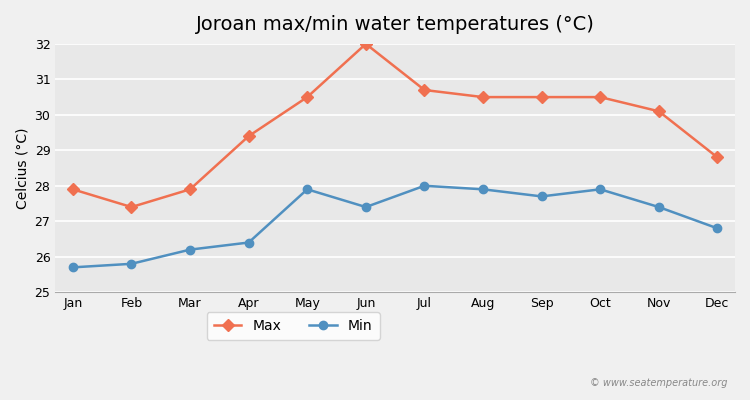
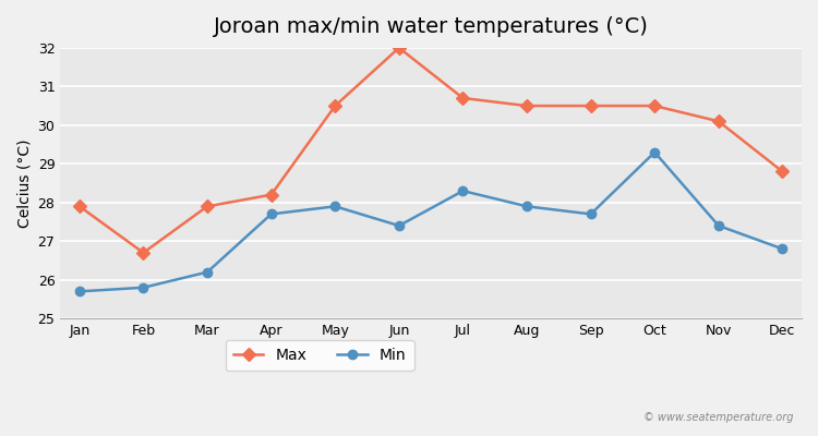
Max/Feb: 27.4 -> 26.7
Max/Apr: 29.4 -> 28.2
Min/Apr: 26.4 -> 27.7
Min/Jul: 28.0 -> 28.3
Min/Oct: 27.9 -> 29.3
